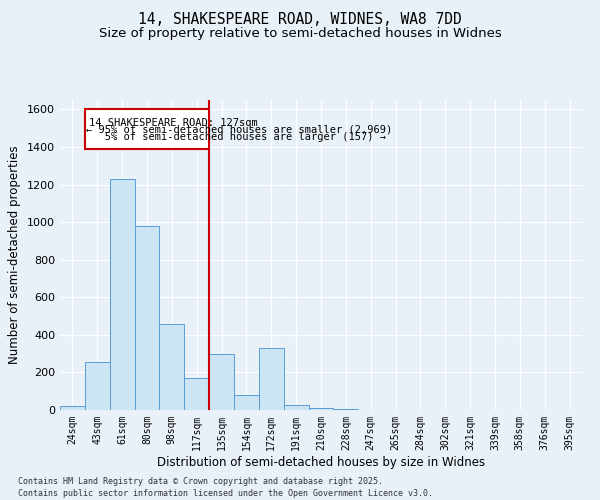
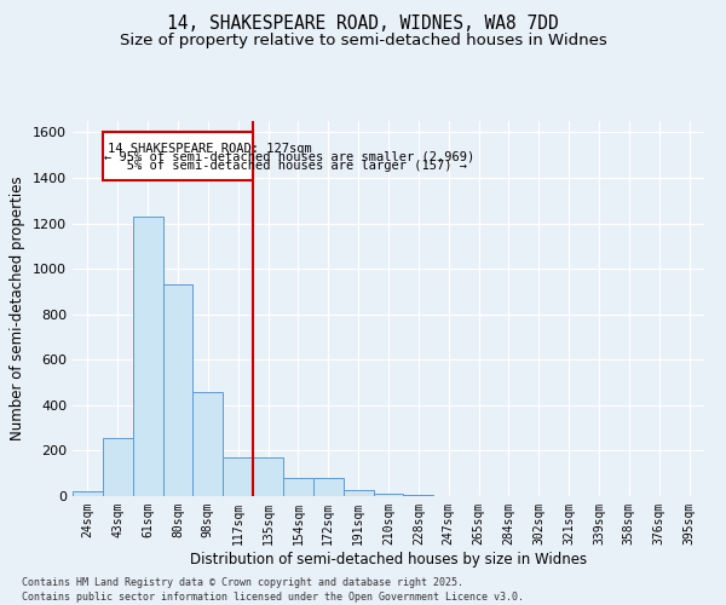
80sqm: 980 -> 930
135sqm: 300 -> 170
172sqm: 330 -> 80
